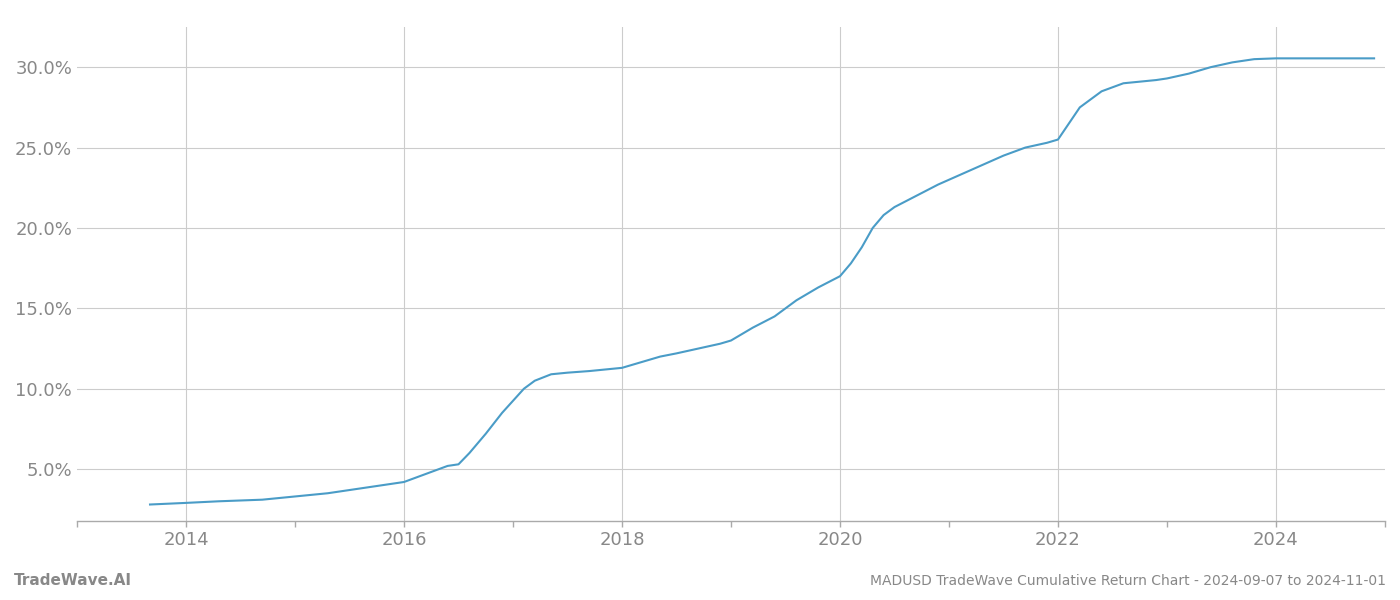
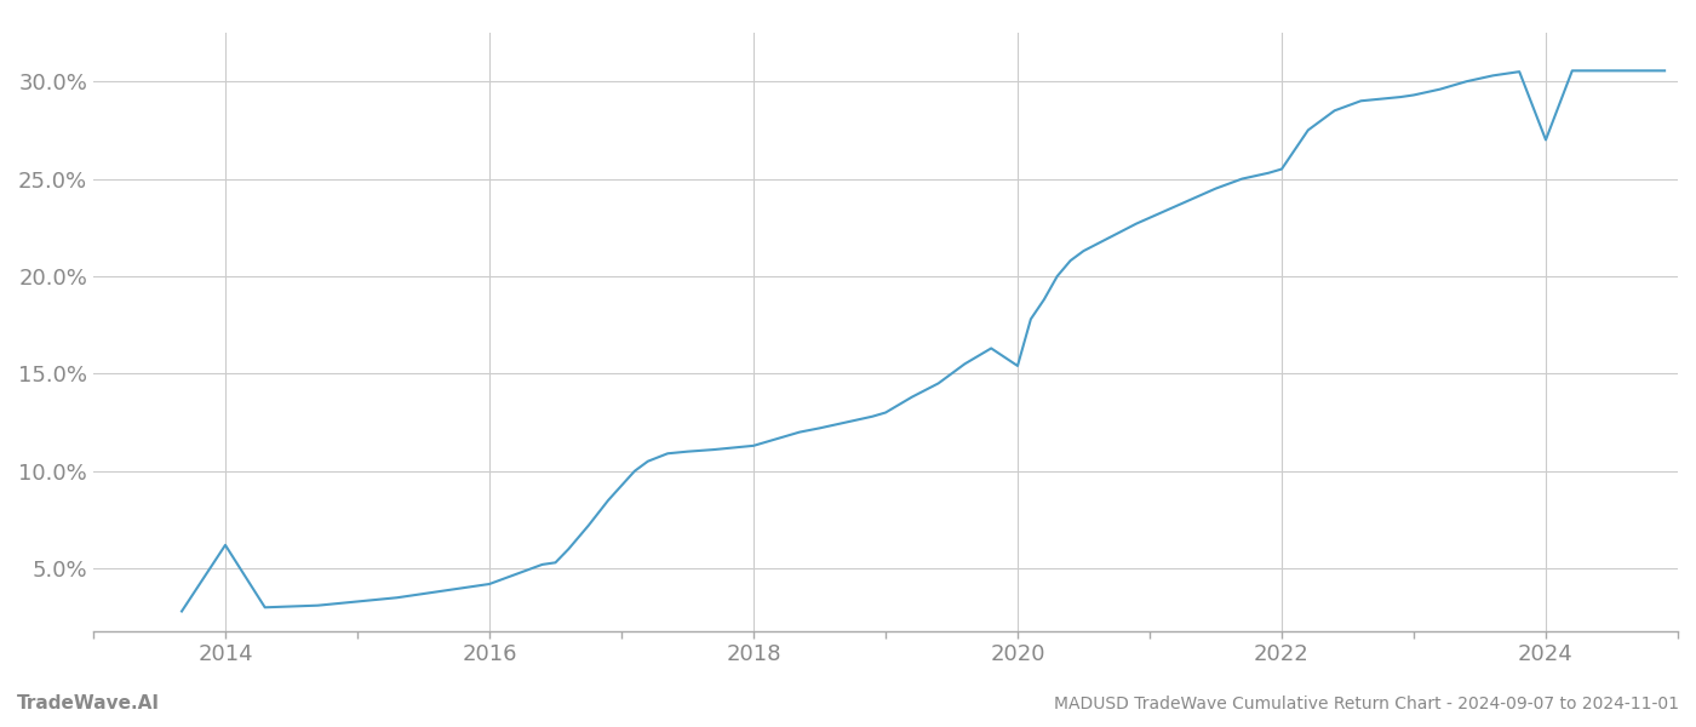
2014: 2.9% -> 6.2%
2020: 17.0% -> 15.4%
2024: 30.6% -> 27.0%
